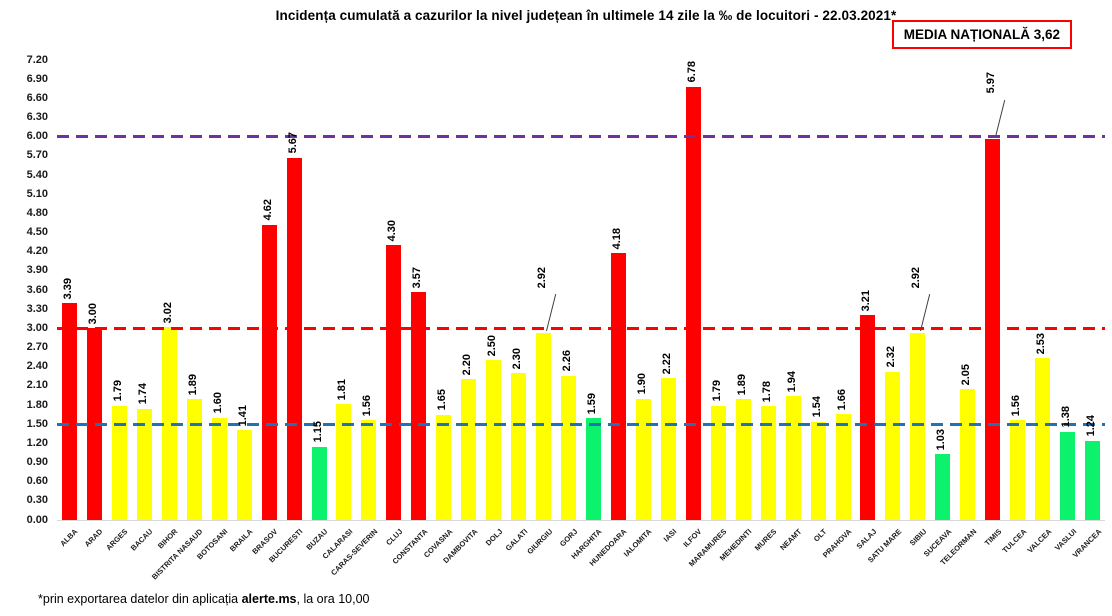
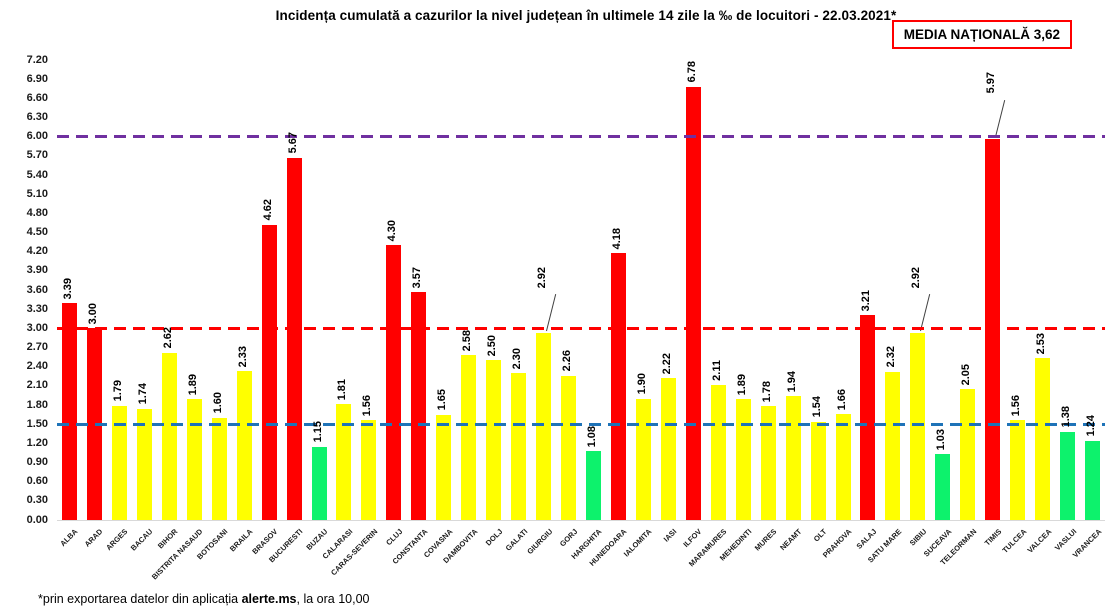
BIHOR: 3.02 -> 2.62
BRAILA: 1.41 -> 2.33
DAMBOVITA: 2.20 -> 2.58
HARGHITA: 1.59 -> 1.08
MARAMURES: 1.79 -> 2.11
